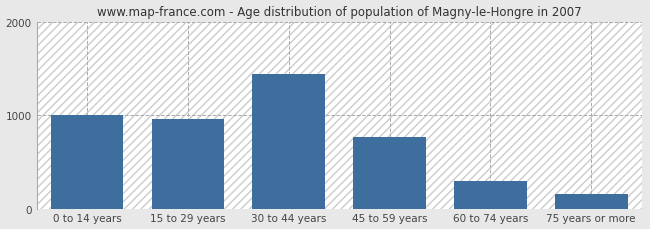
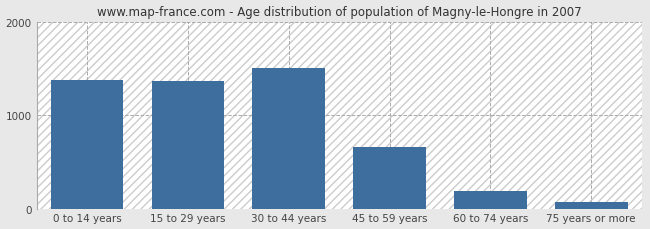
0 to 14 years: 1000 -> 1370
15 to 29 years: 960 -> 1360
30 to 44 years: 1440 -> 1500
45 to 59 years: 760 -> 660
60 to 74 years: 300 -> 180
75 years or more: 160 -> 80
